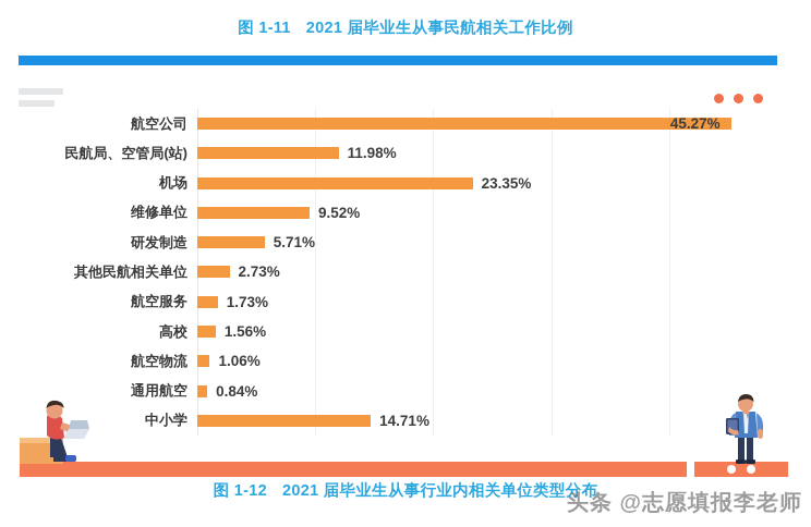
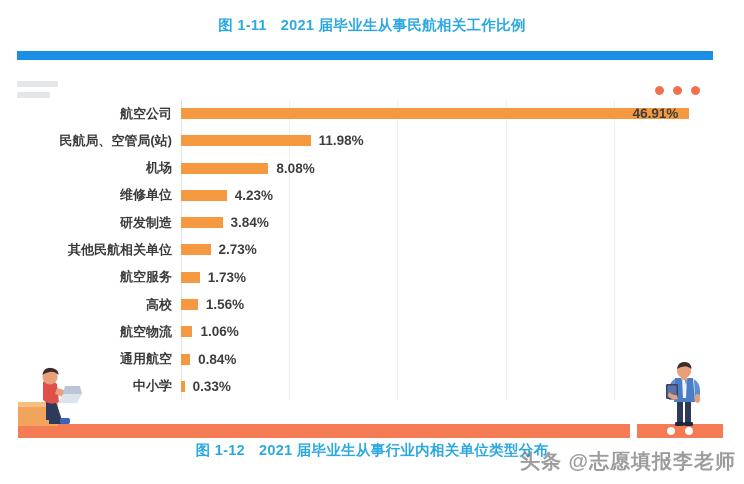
航空公司: 45.27% -> 46.91%
机场: 23.35% -> 8.08%
维修单位: 9.52% -> 4.23%
研发制造: 5.71% -> 3.84%
中小学: 14.71% -> 0.33%
